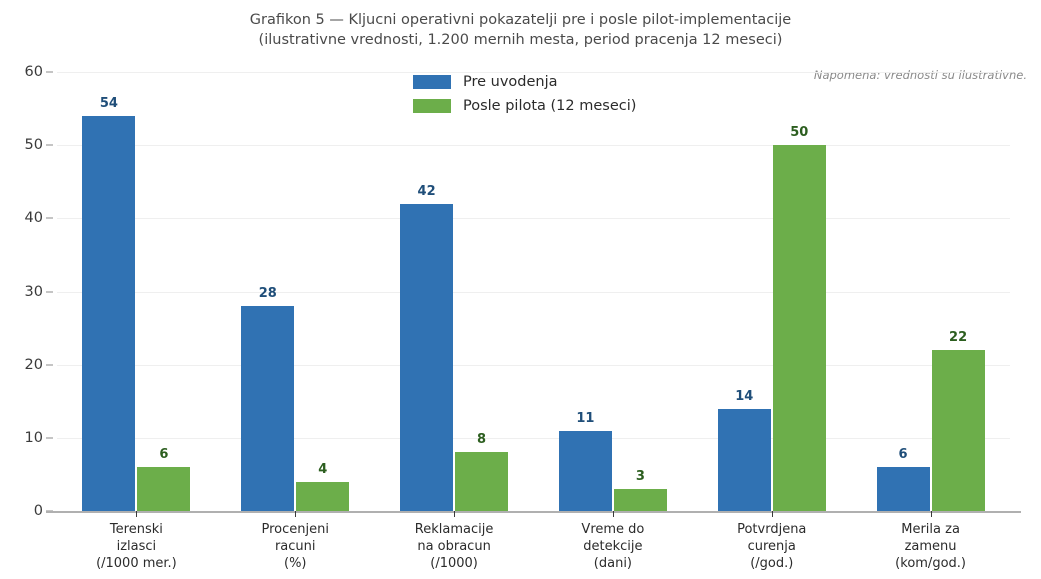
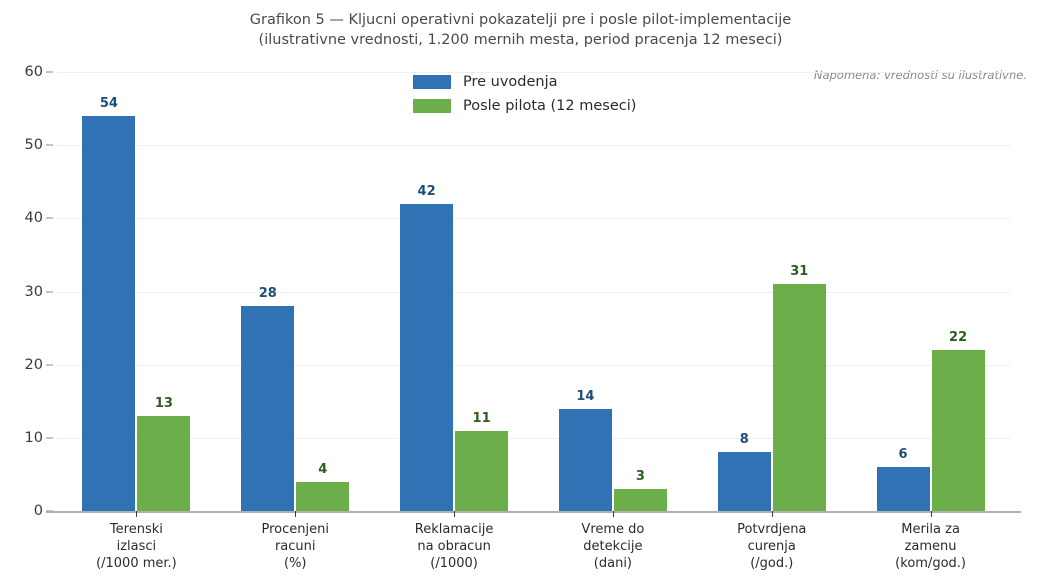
Posle pilota (12 meseci)/Terenski izlasci (/1000 mer.): 6 -> 13
Posle pilota (12 meseci)/Reklamacije na obracun (/1000): 8 -> 11
Pre uvodenja/Vreme do detekcije (dani): 11 -> 14
Pre uvodenja/Potvrdjena curenja (/god.): 14 -> 8
Posle pilota (12 meseci)/Potvrdjena curenja (/god.): 50 -> 31
